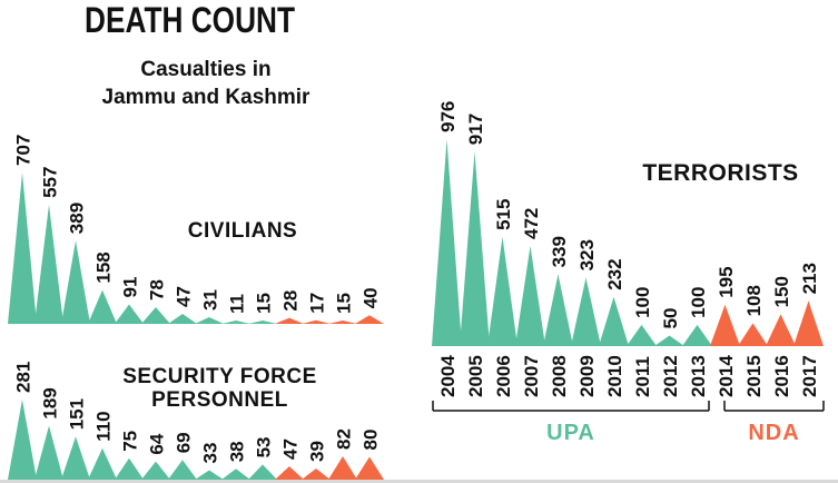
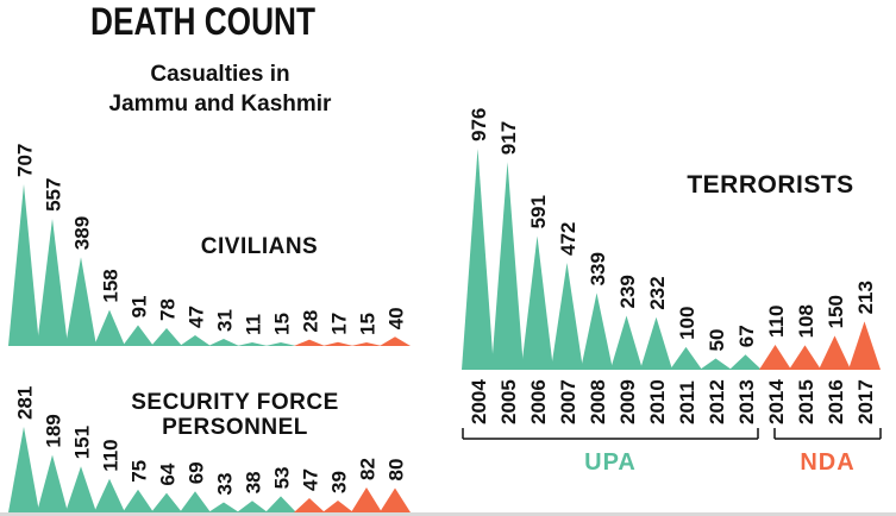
TERRORISTS/2006: 515 -> 591
TERRORISTS/2009: 323 -> 239
TERRORISTS/2013: 100 -> 67
TERRORISTS/2014: 195 -> 110
